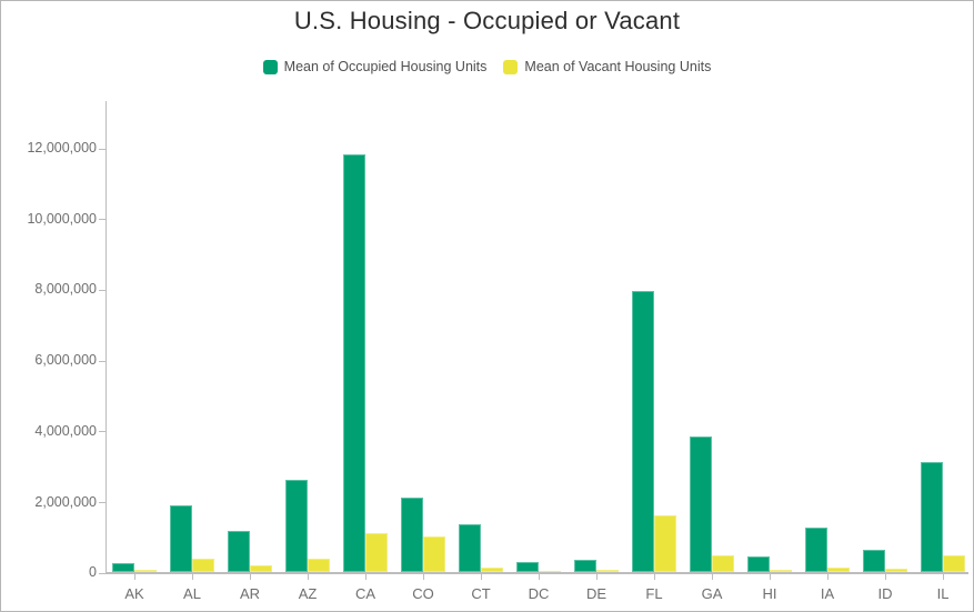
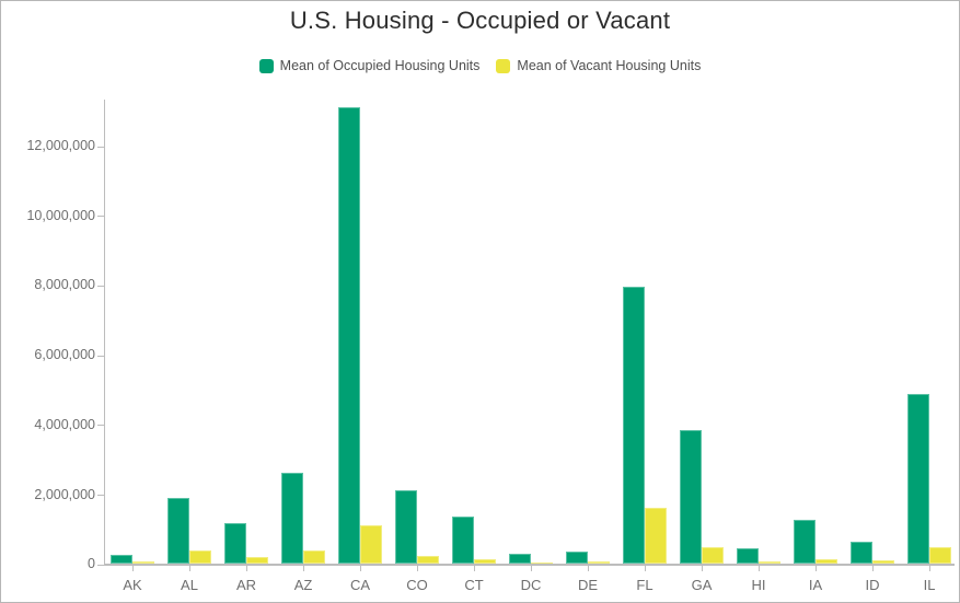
Mean of Occupied Housing Units/CA: 11800000 -> 13100000
Mean of Vacant Housing Units/CO: 1000000 -> 200000
Mean of Occupied Housing Units/IL: 3100000 -> 4900000
